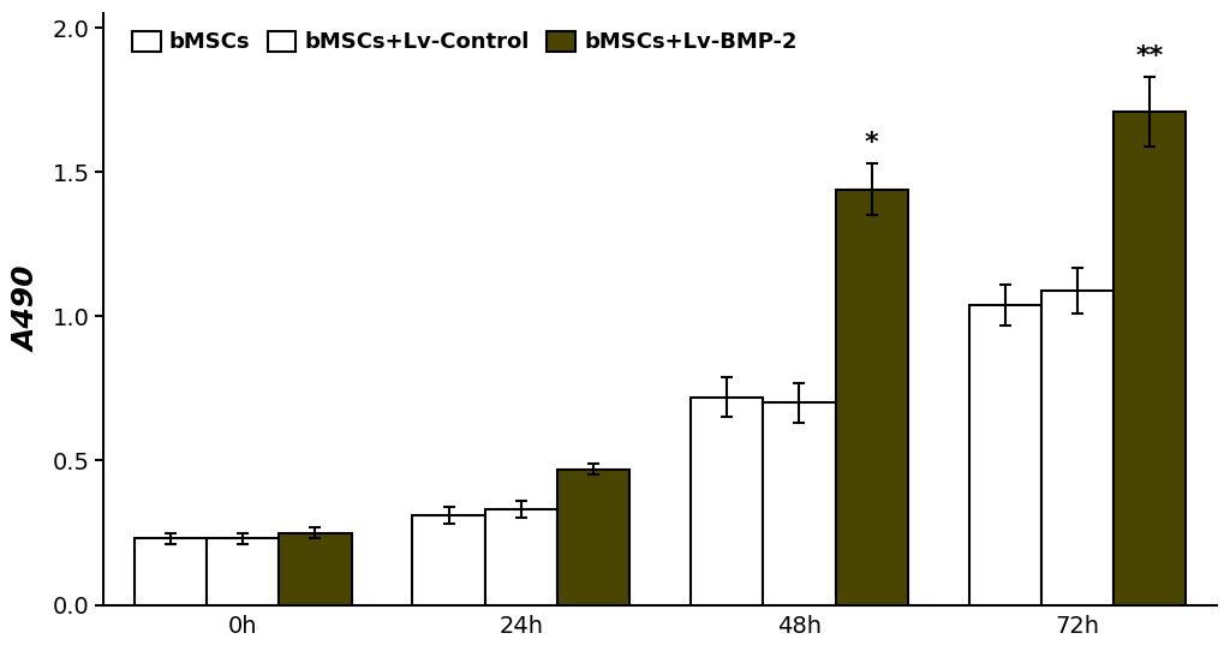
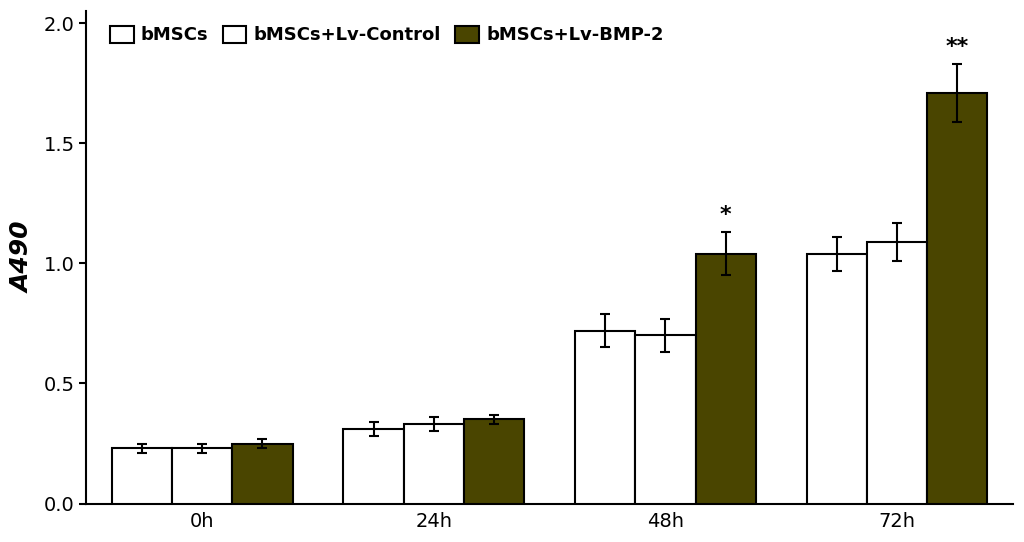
bMSCs+Lv-BMP-2/24h: 0.47 -> 0.35
bMSCs+Lv-BMP-2/48h: 1.44 -> 1.04
